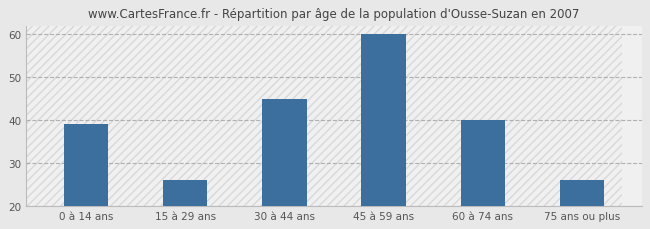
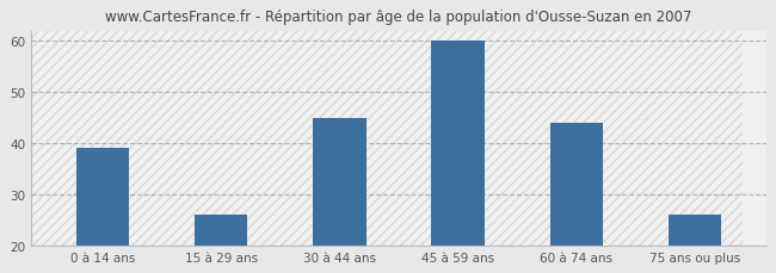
60 à 74 ans: 40 -> 44
